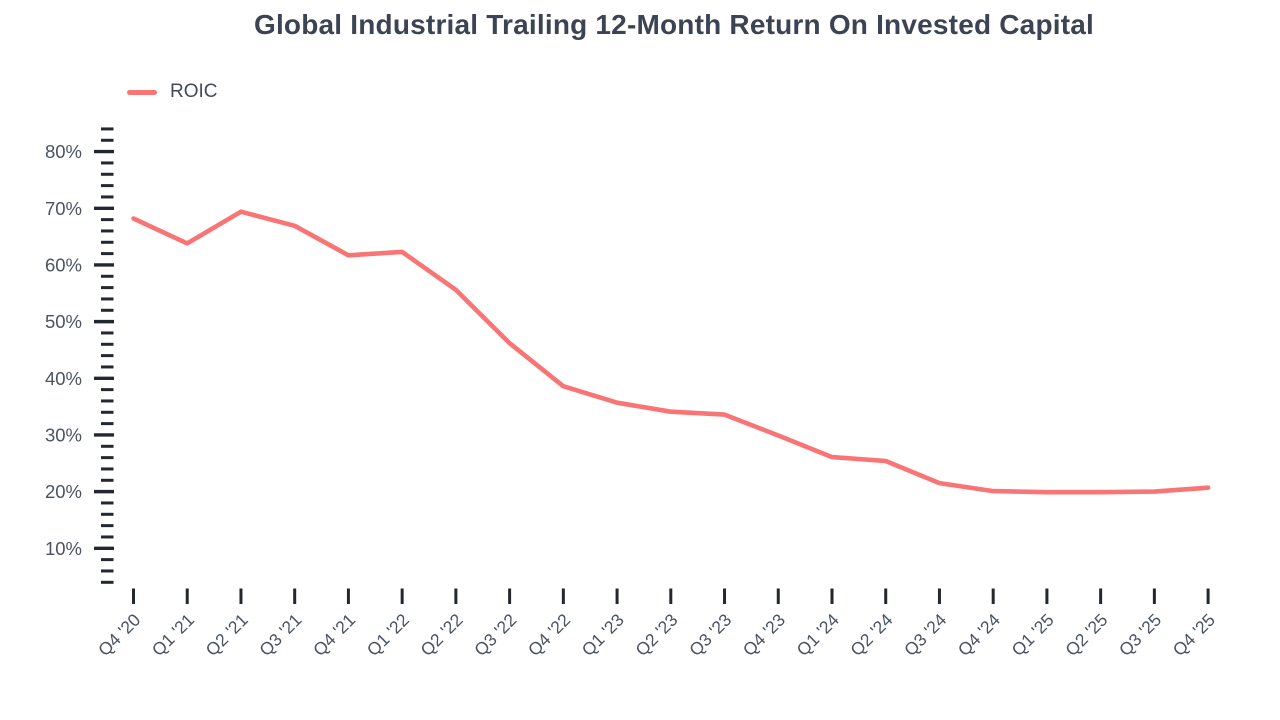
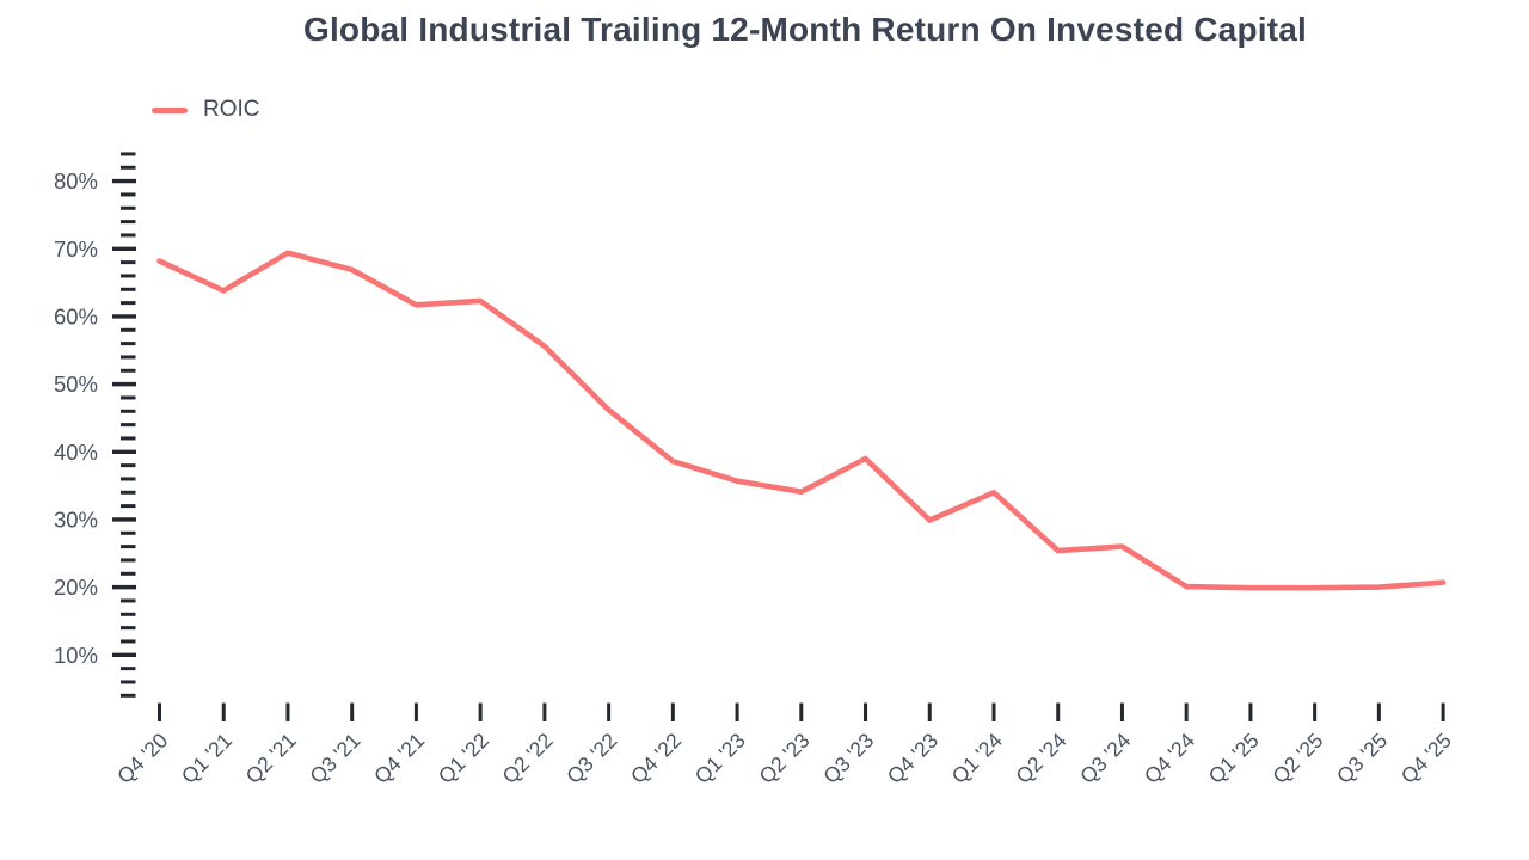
Q3 '23: 34% -> 39%
Q1 '24: 26% -> 34%
Q3 '24: 22% -> 26%
